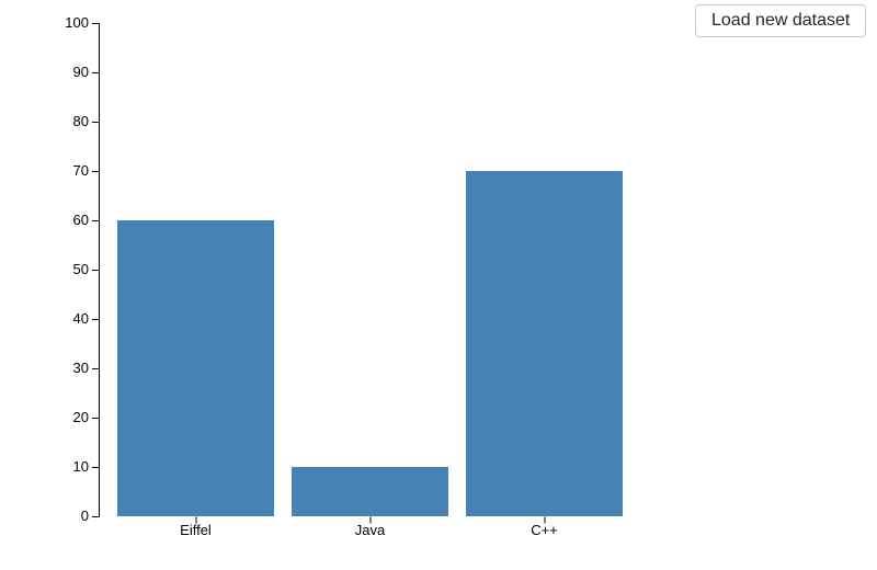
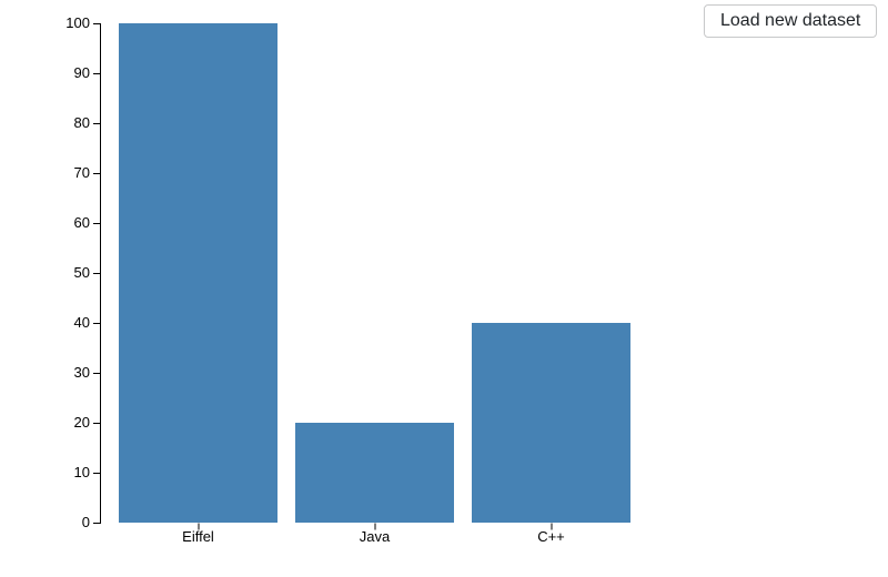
Eiffel: 60 -> 100
Java: 10 -> 20
C++: 70 -> 40
